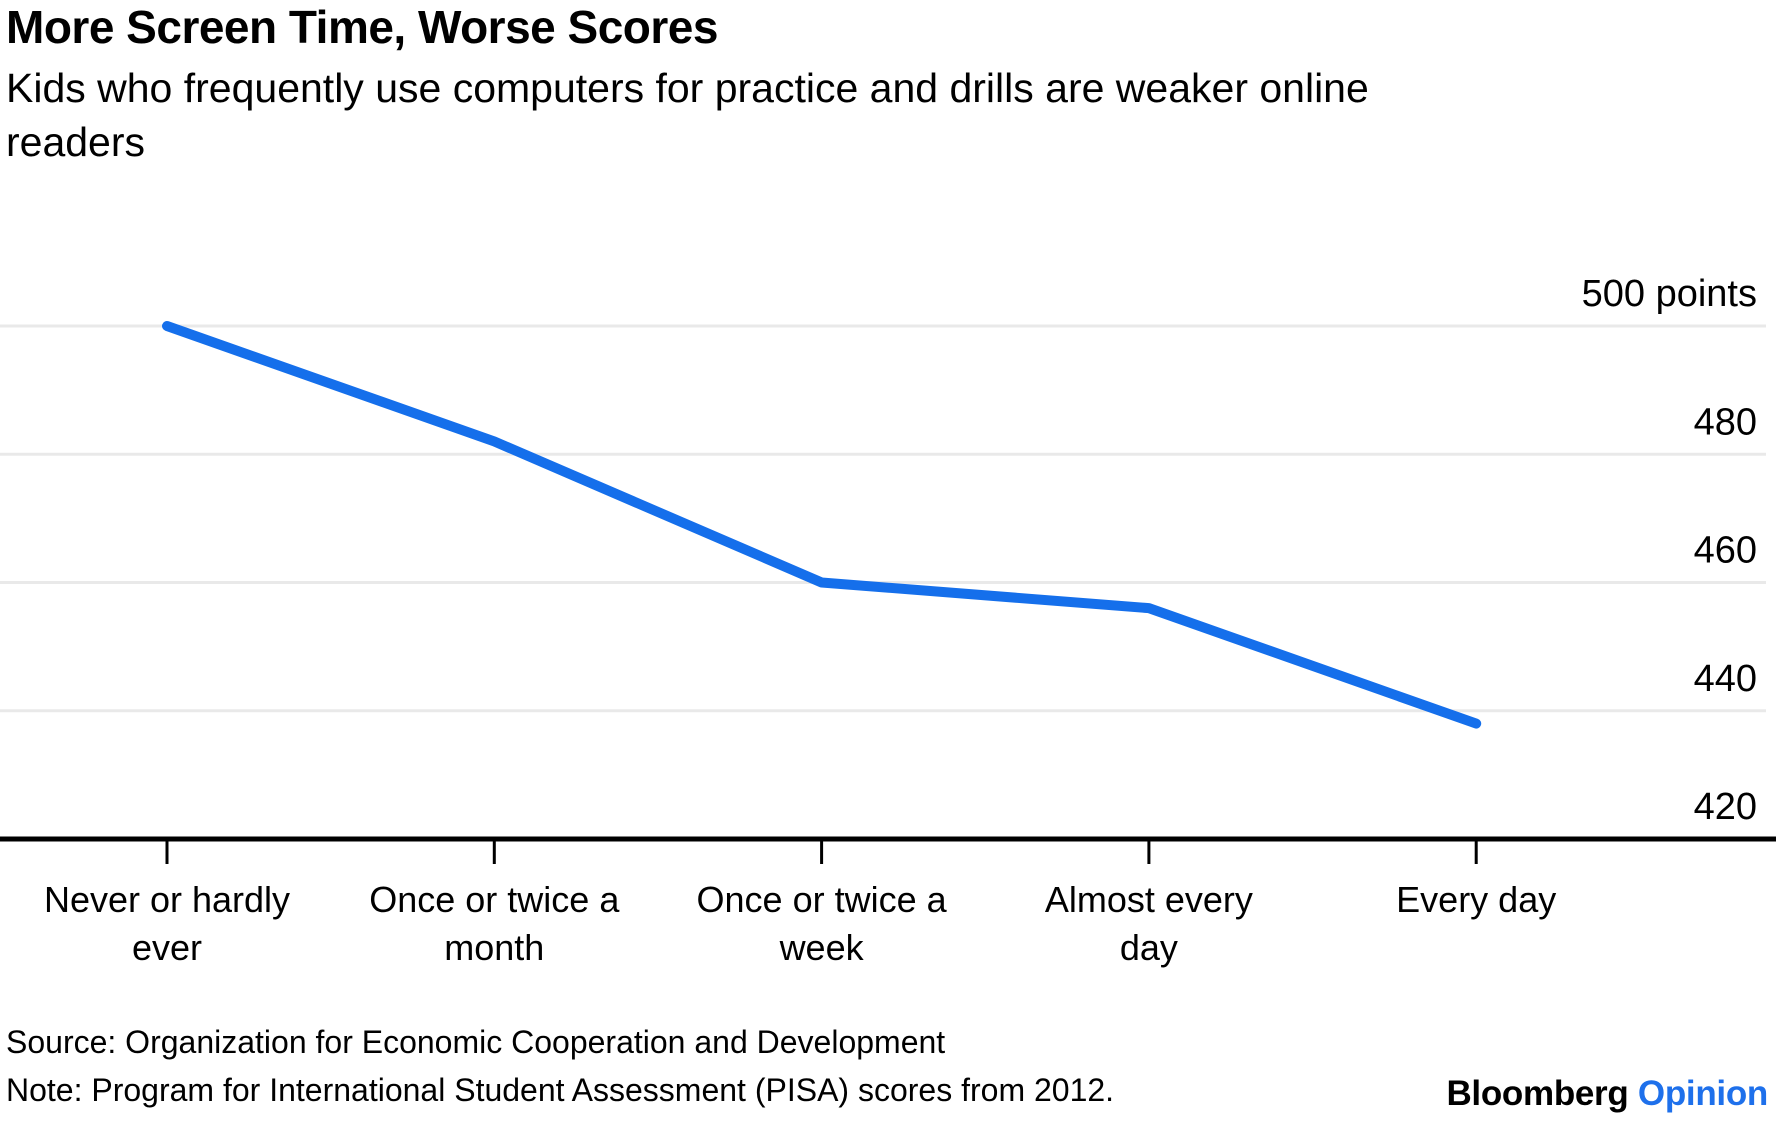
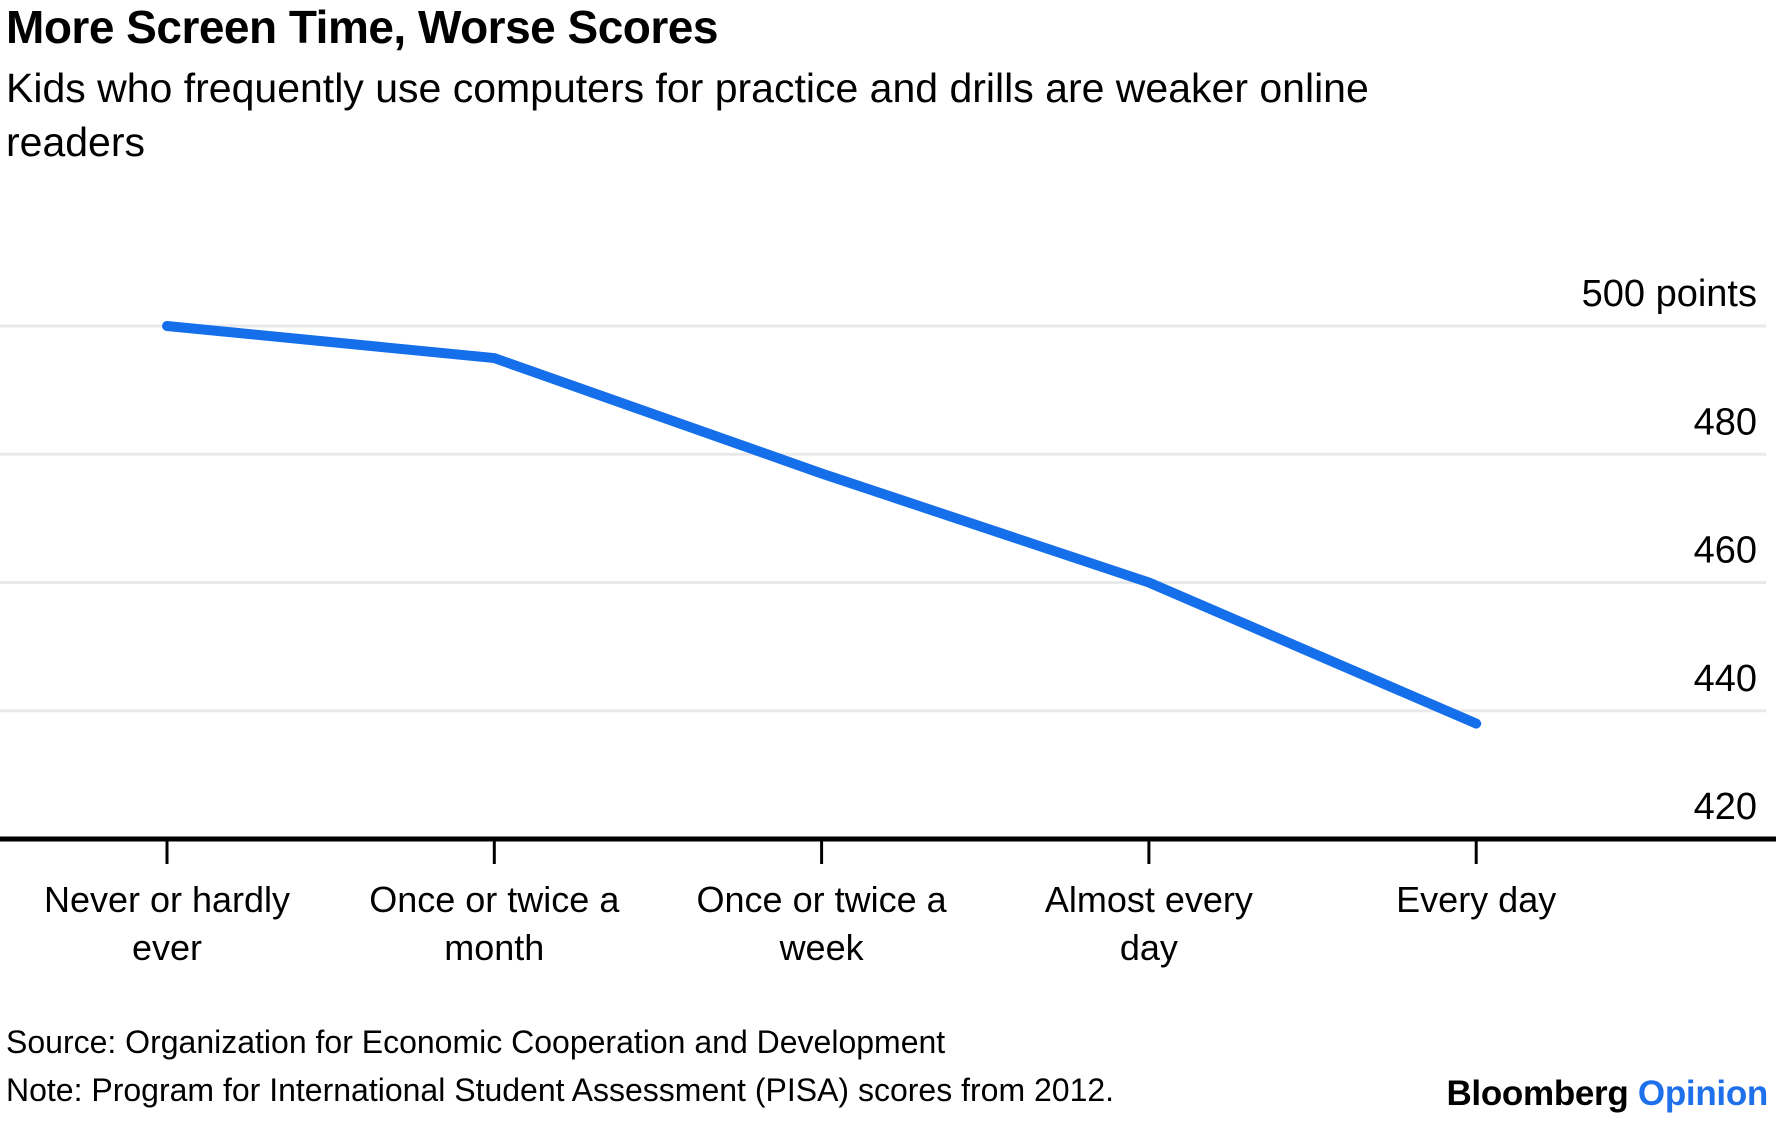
Once or twice a month: 482 -> 495
Once or twice a week: 460 -> 477
Almost every day: 456 -> 460
